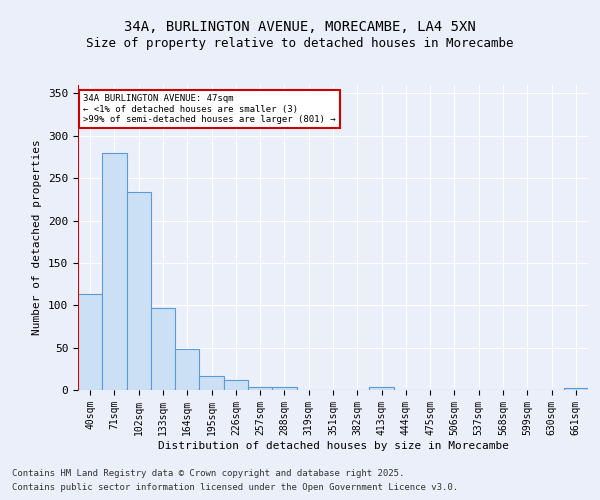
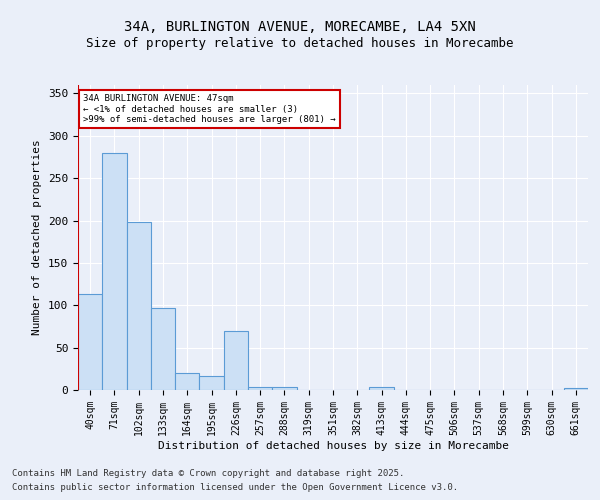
102sqm: 234 -> 198
164sqm: 48 -> 20
226sqm: 12 -> 70
